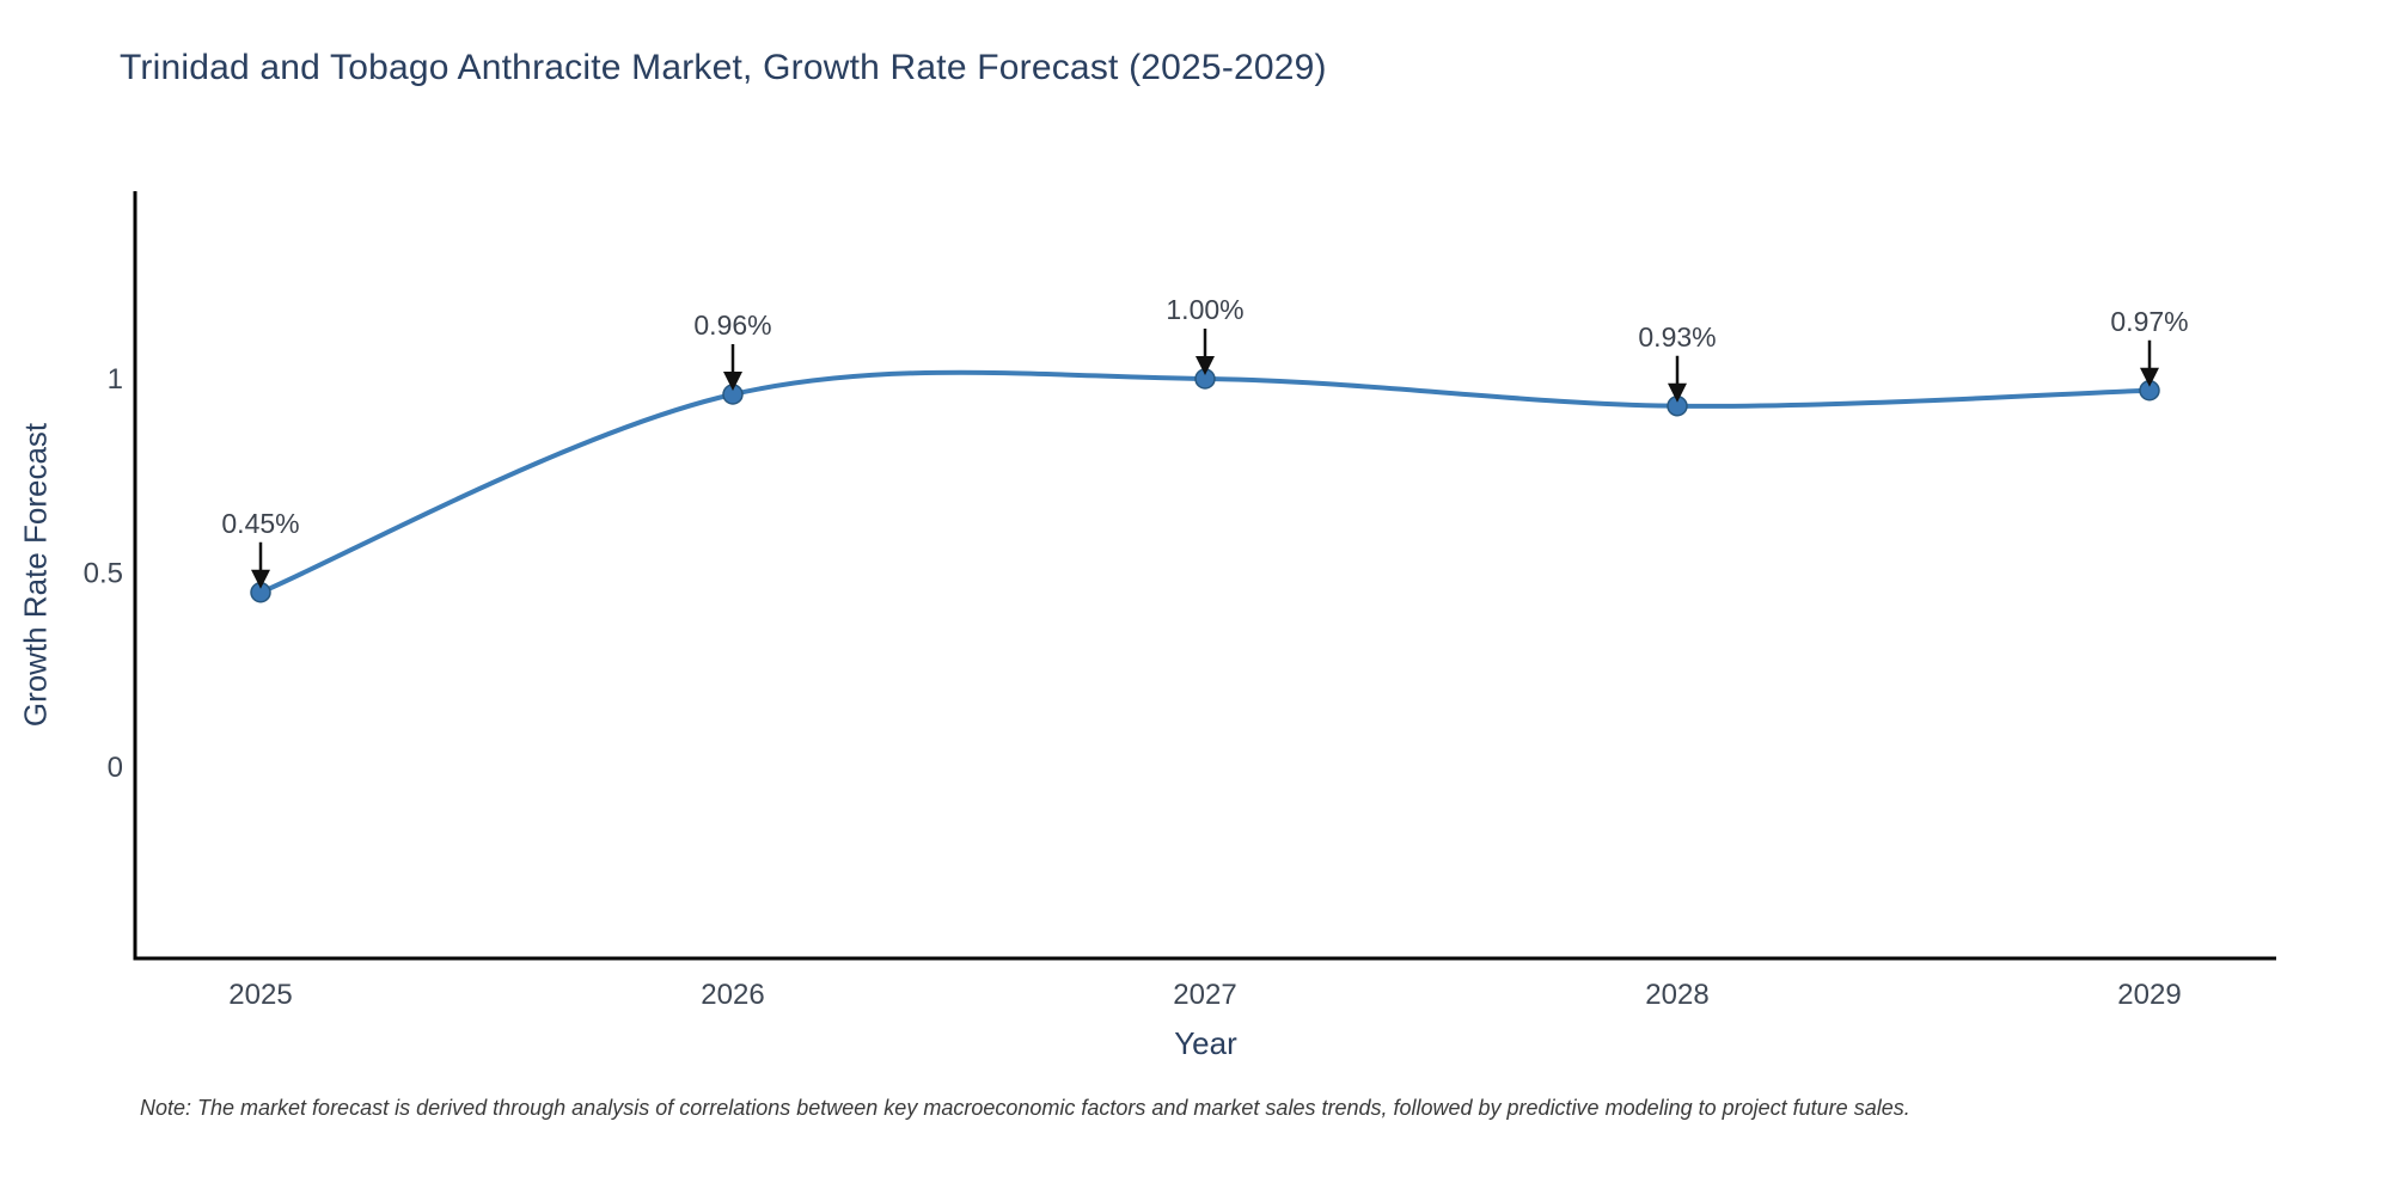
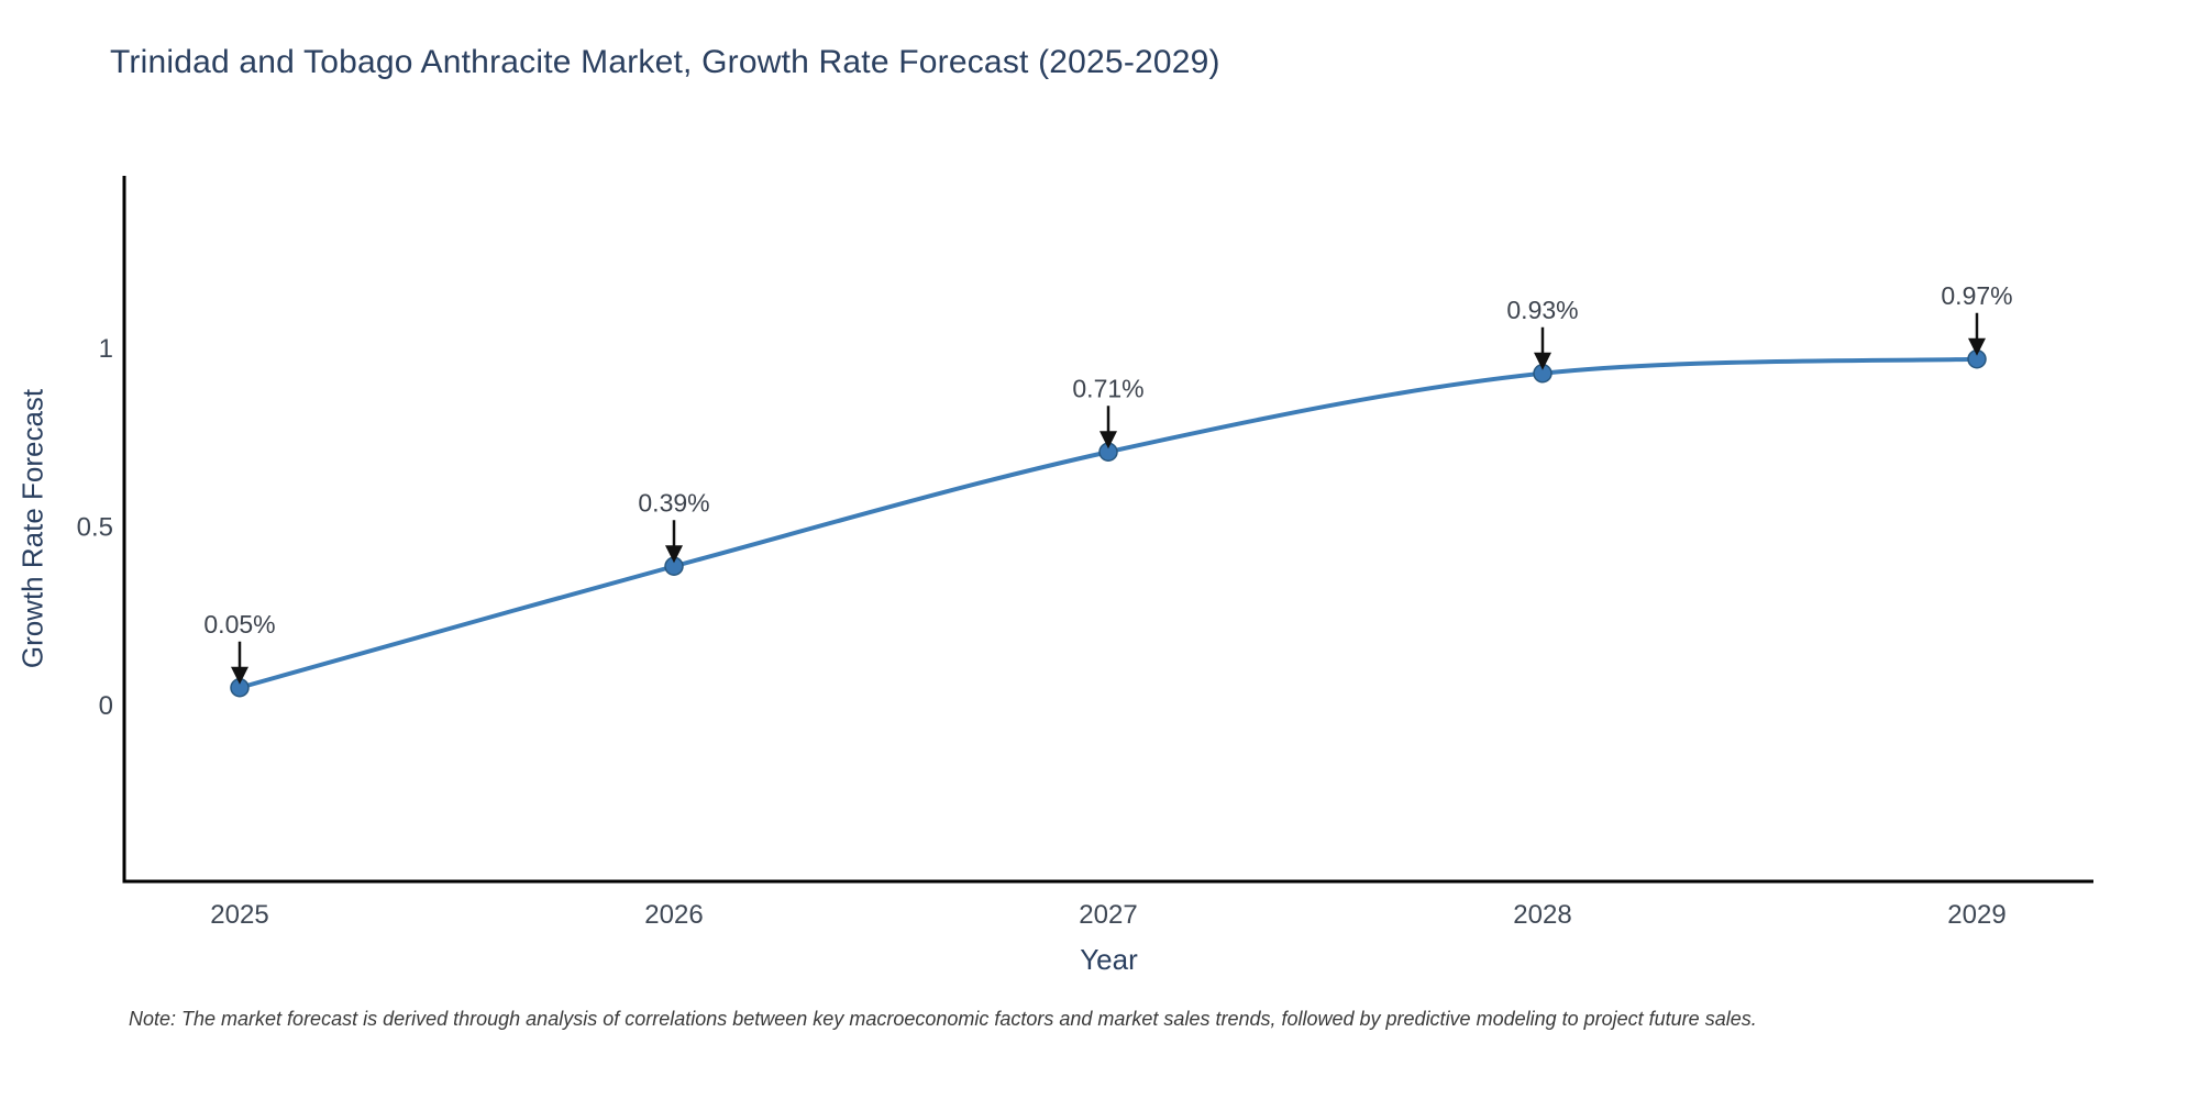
2025: 0.45% -> 0.05%
2026: 0.96% -> 0.39%
2027: 1.00% -> 0.71%
